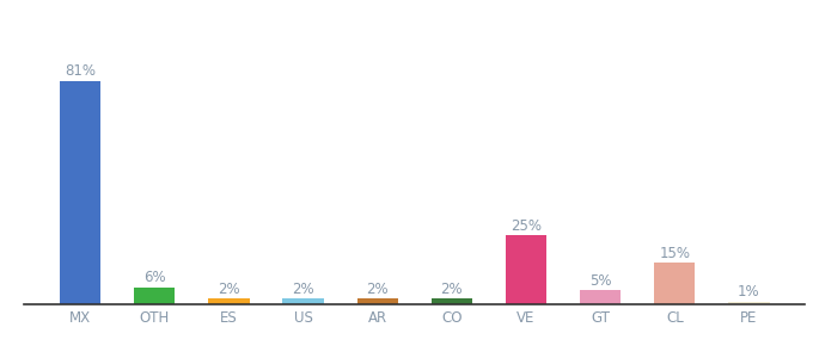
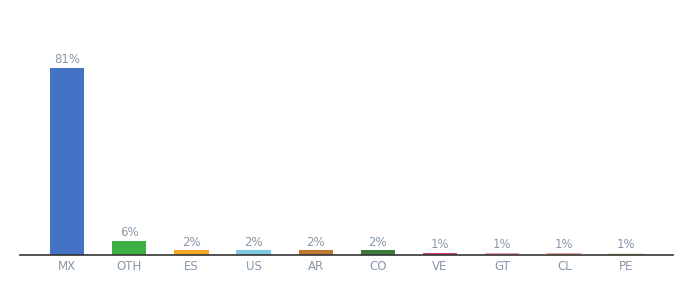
VE: 25% -> 1%
GT: 5% -> 1%
CL: 15% -> 1%
